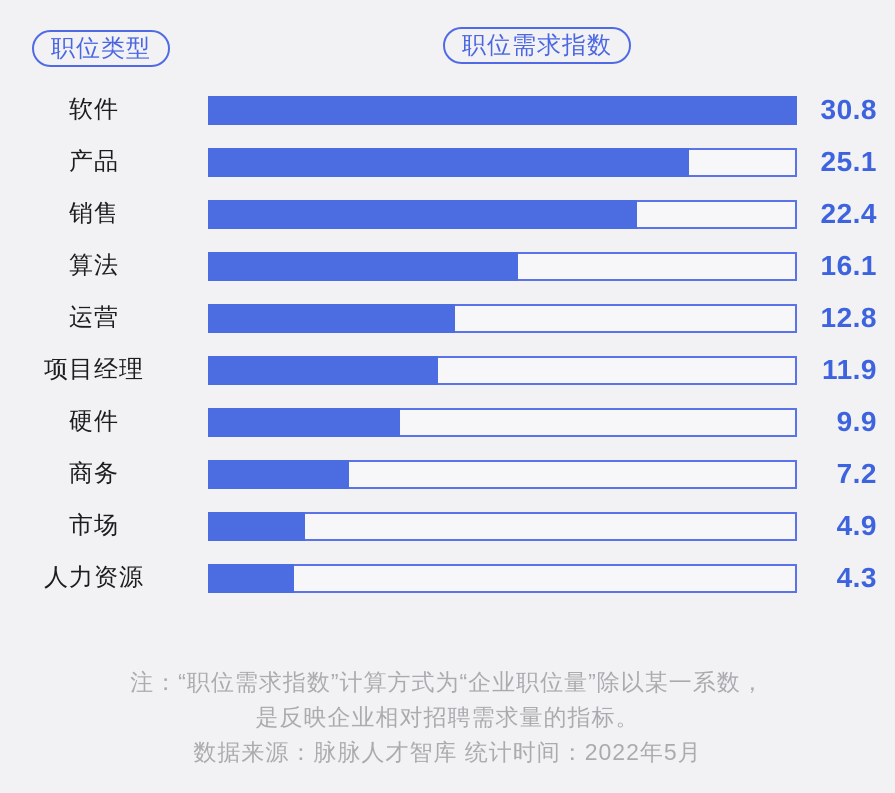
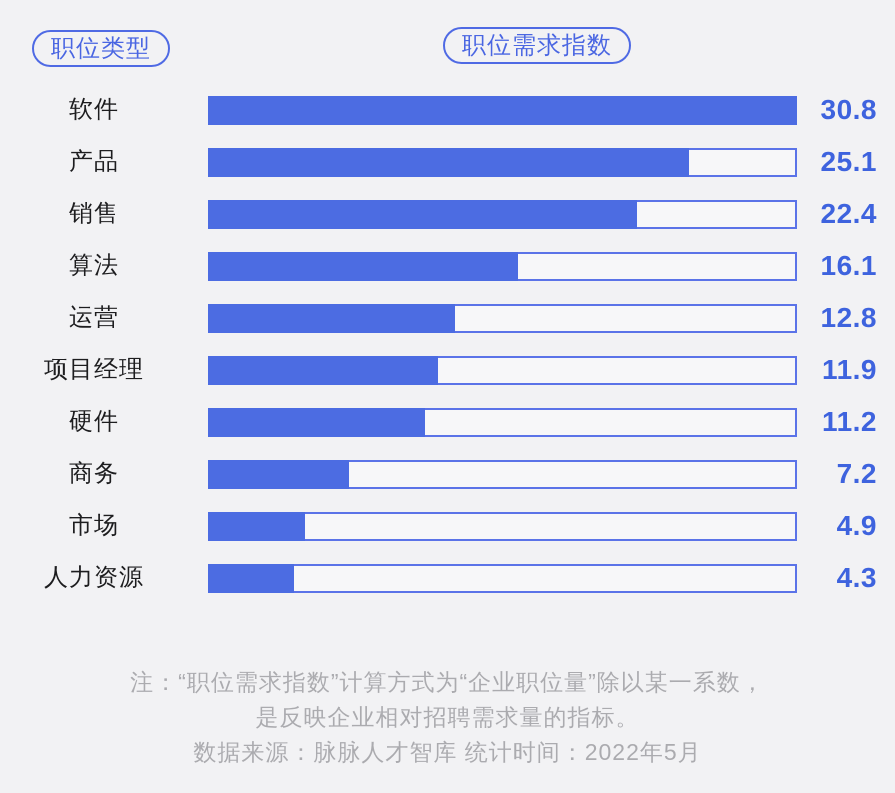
硬件: 9.9 -> 11.2
